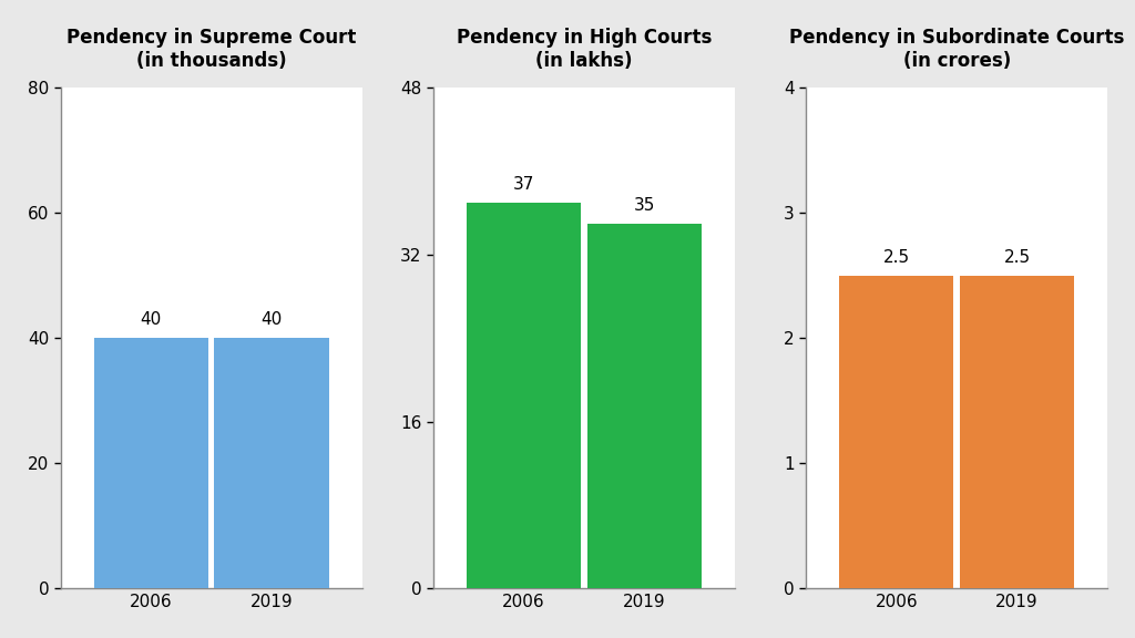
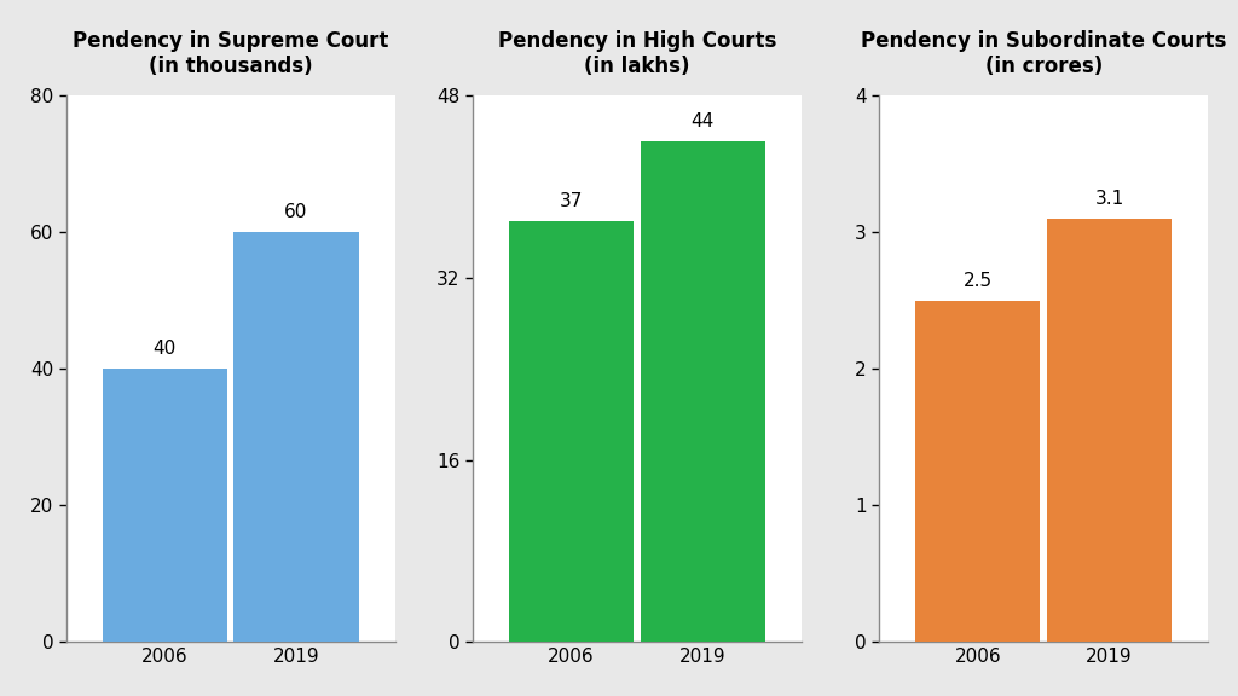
Pendency in Supreme Court (in thousands)/2019: 40 -> 60
Pendency in High Courts (in lakhs)/2019: 35 -> 44
Pendency in Subordinate Courts (in crores)/2019: 2.5 -> 3.1
